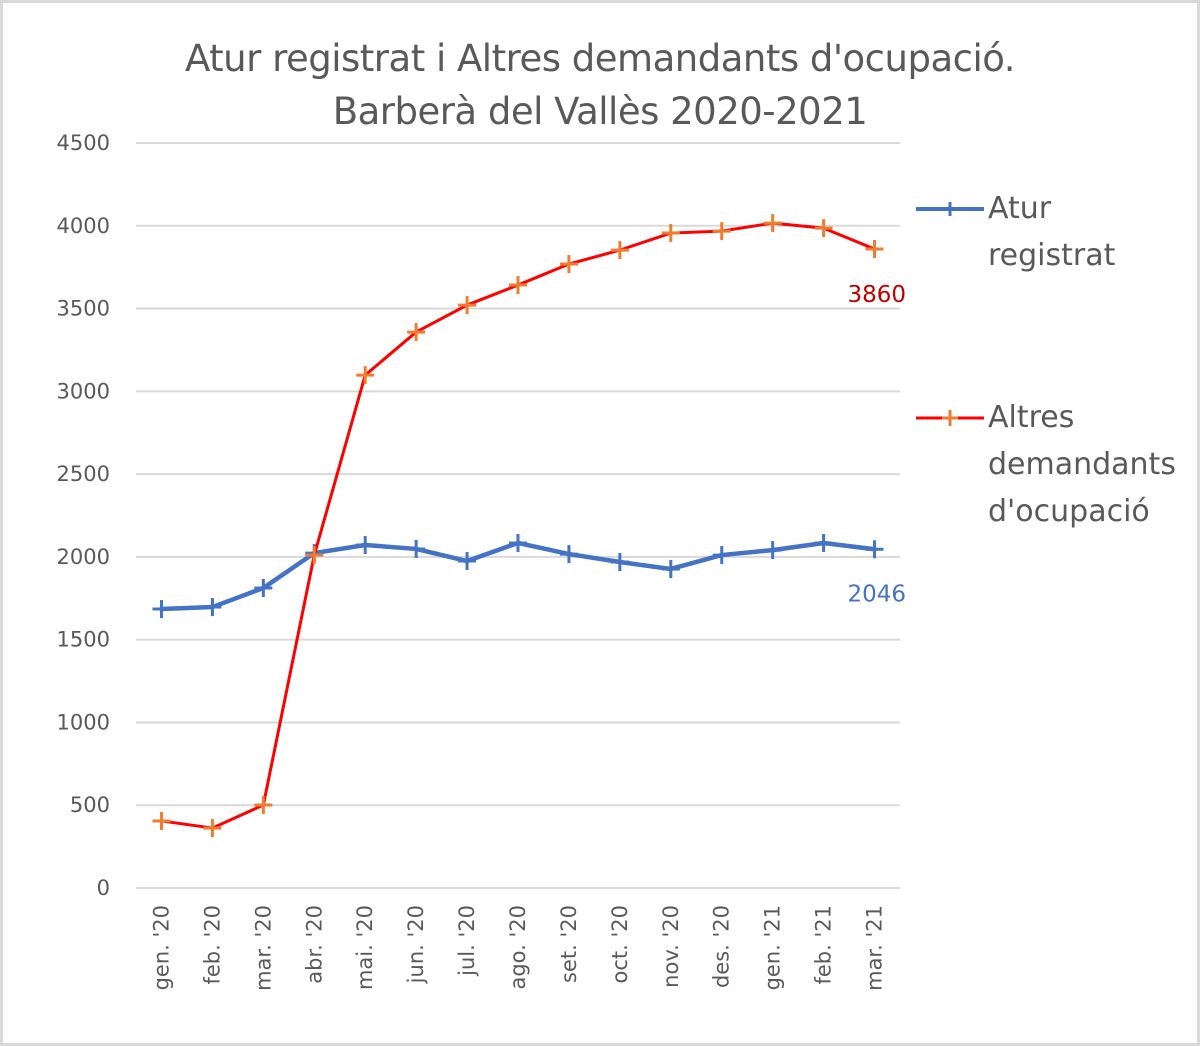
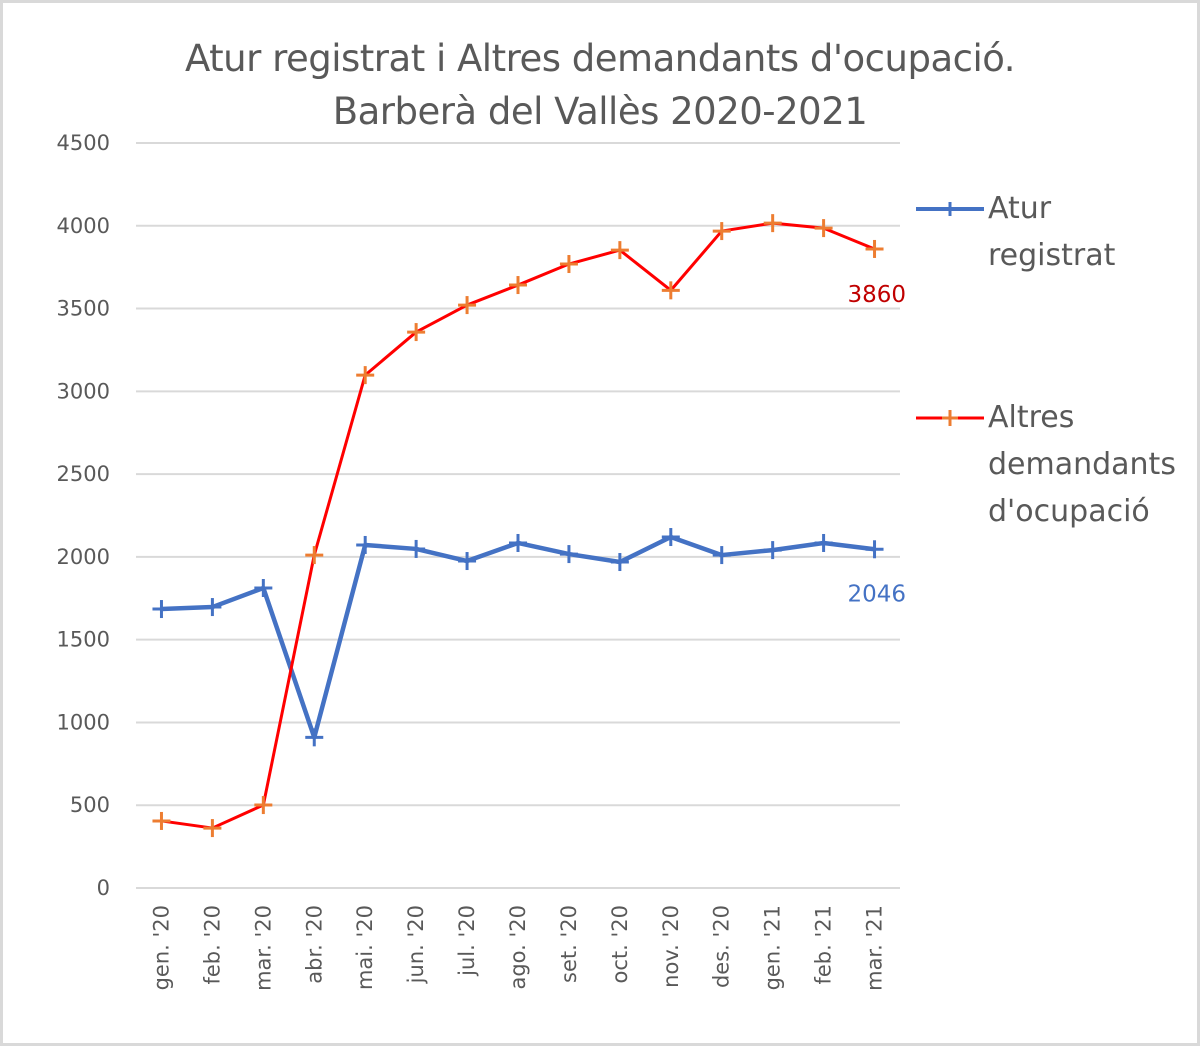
Atur registrat/abr. '20: 2020 -> 910
Atur registrat/nov. '20: 1930 -> 2120
Altres demandants d'ocupació/nov. '20: 3960 -> 3610
